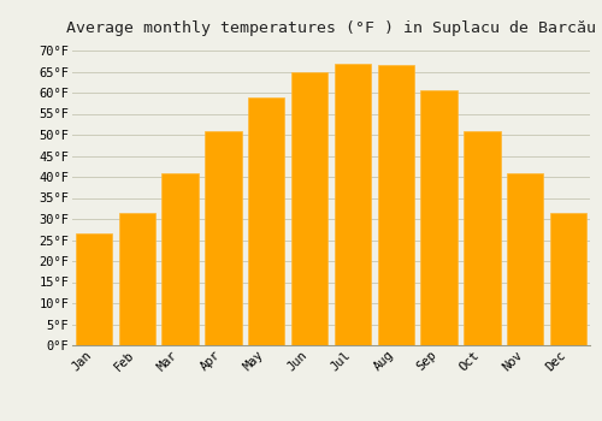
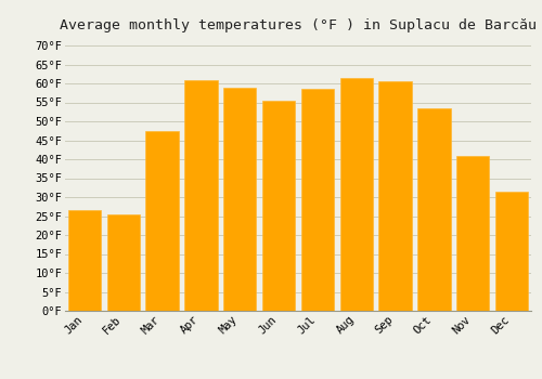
Feb: 31.5°F -> 25.5°F
Mar: 41.0°F -> 47.5°F
Apr: 51.0°F -> 61.0°F
Jun: 65.0°F -> 55.5°F
Jul: 67.0°F -> 58.5°F
Aug: 66.5°F -> 61.5°F
Oct: 51.0°F -> 53.5°F
